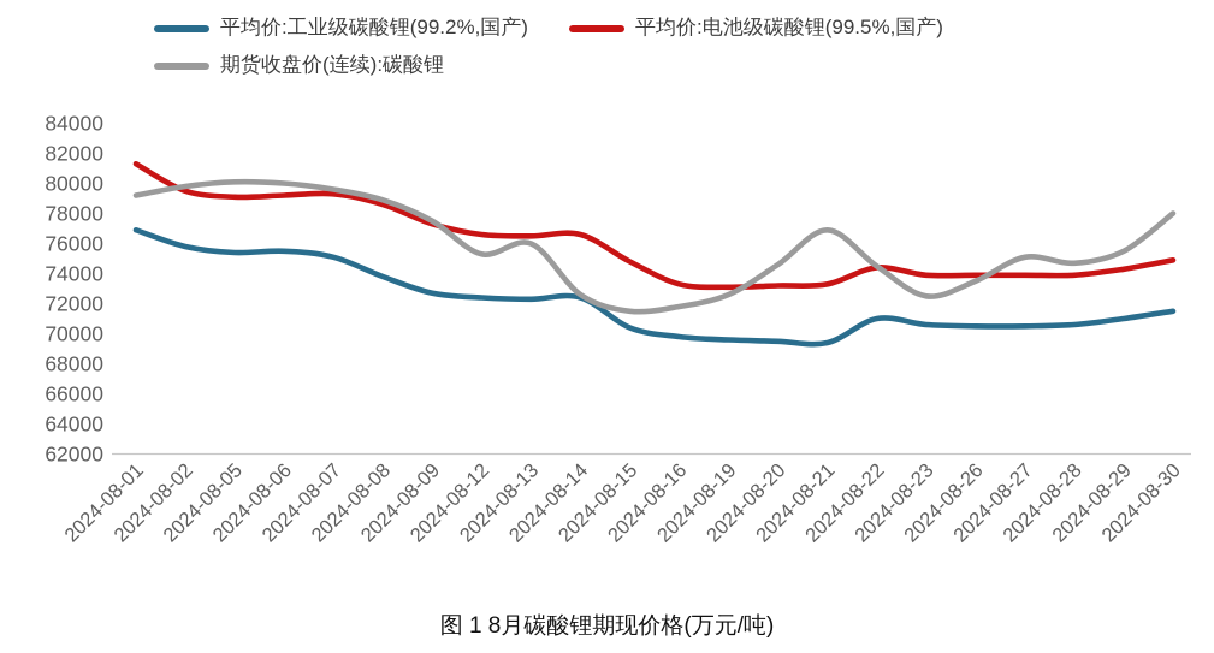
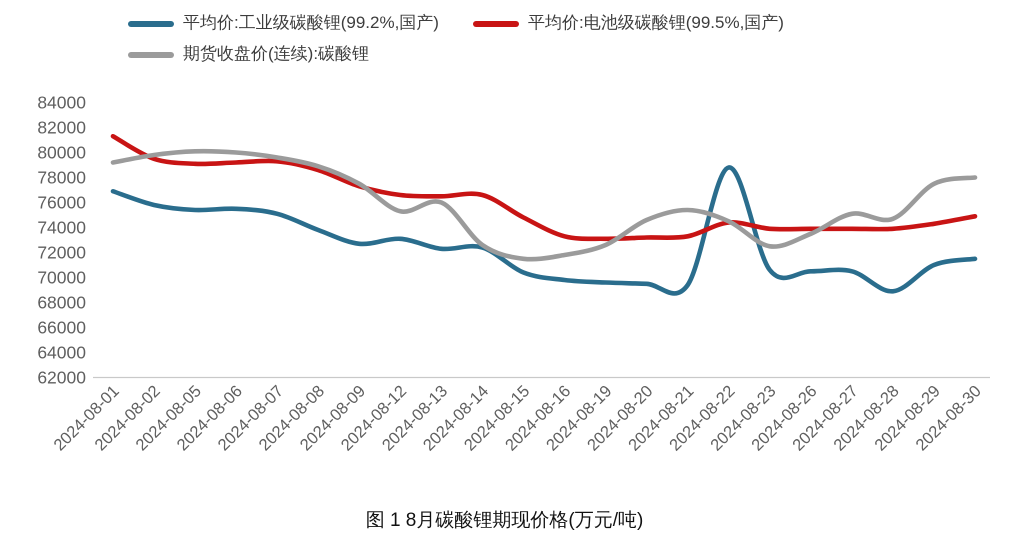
平均价:工业级碳酸锂(99.2%,国产)/2024-08-12: 72400 -> 73100
期货收盘价(连续):碳酸锂/2024-08-21: 76900 -> 75400
平均价:工业级碳酸锂(99.2%,国产)/2024-08-22: 71000 -> 78800
平均价:工业级碳酸锂(99.2%,国产)/2024-08-28: 70600 -> 68900
期货收盘价(连续):碳酸锂/2024-08-29: 75500 -> 77500
